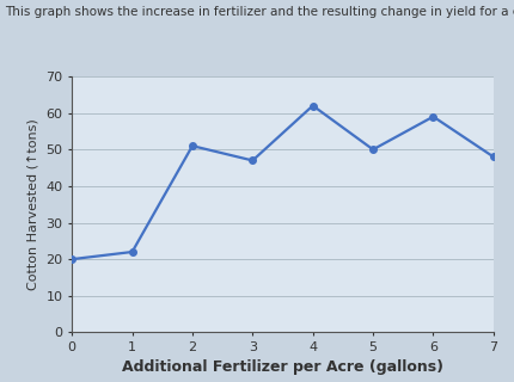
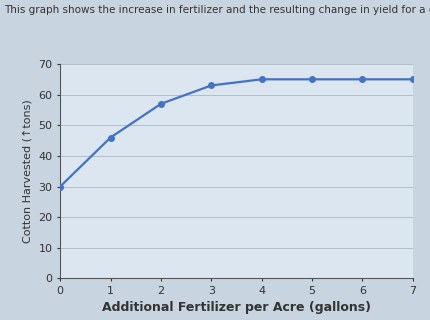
0: 20 -> 30
1: 22 -> 46
2: 51 -> 57
3: 47 -> 63
4: 62 -> 65
5: 50 -> 65
6: 59 -> 65
7: 48 -> 65
